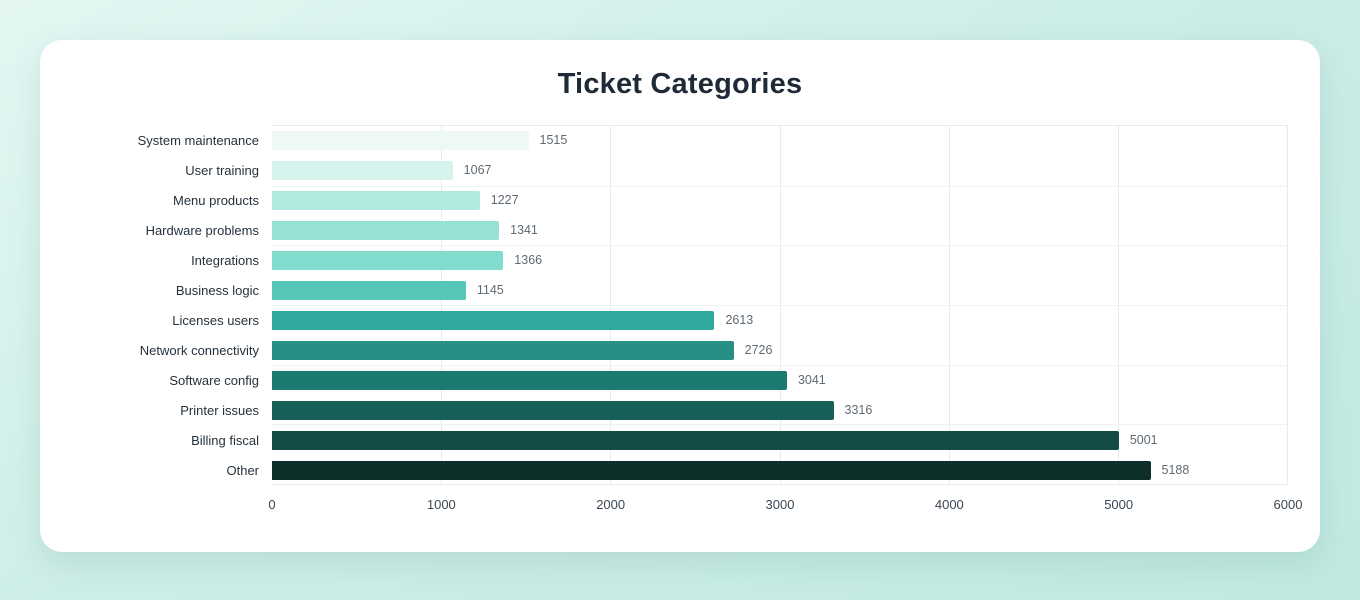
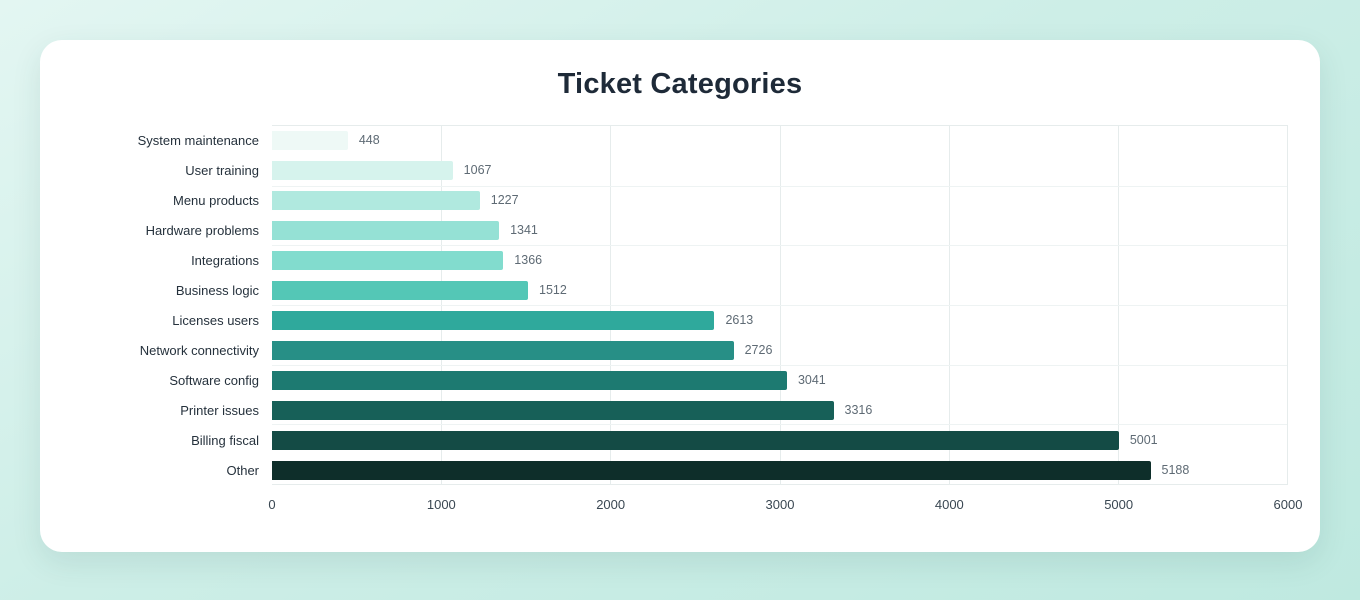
System maintenance: 1515 -> 448
Business logic: 1145 -> 1512
